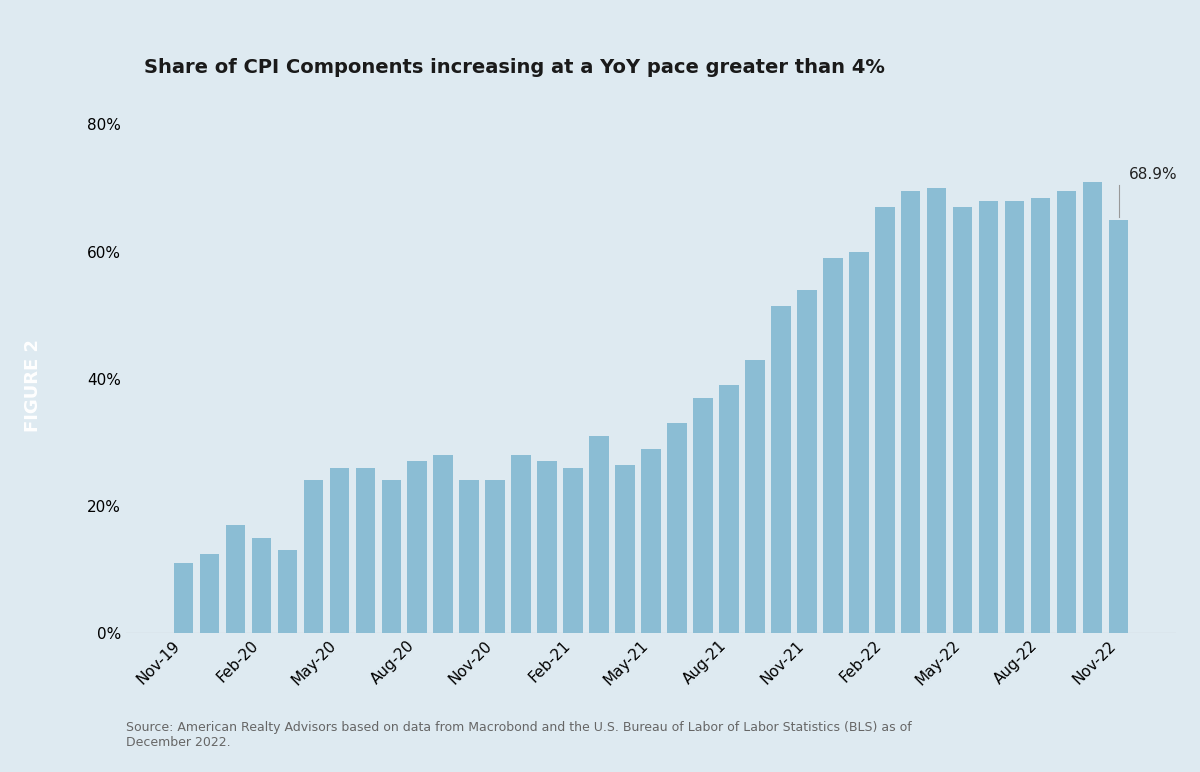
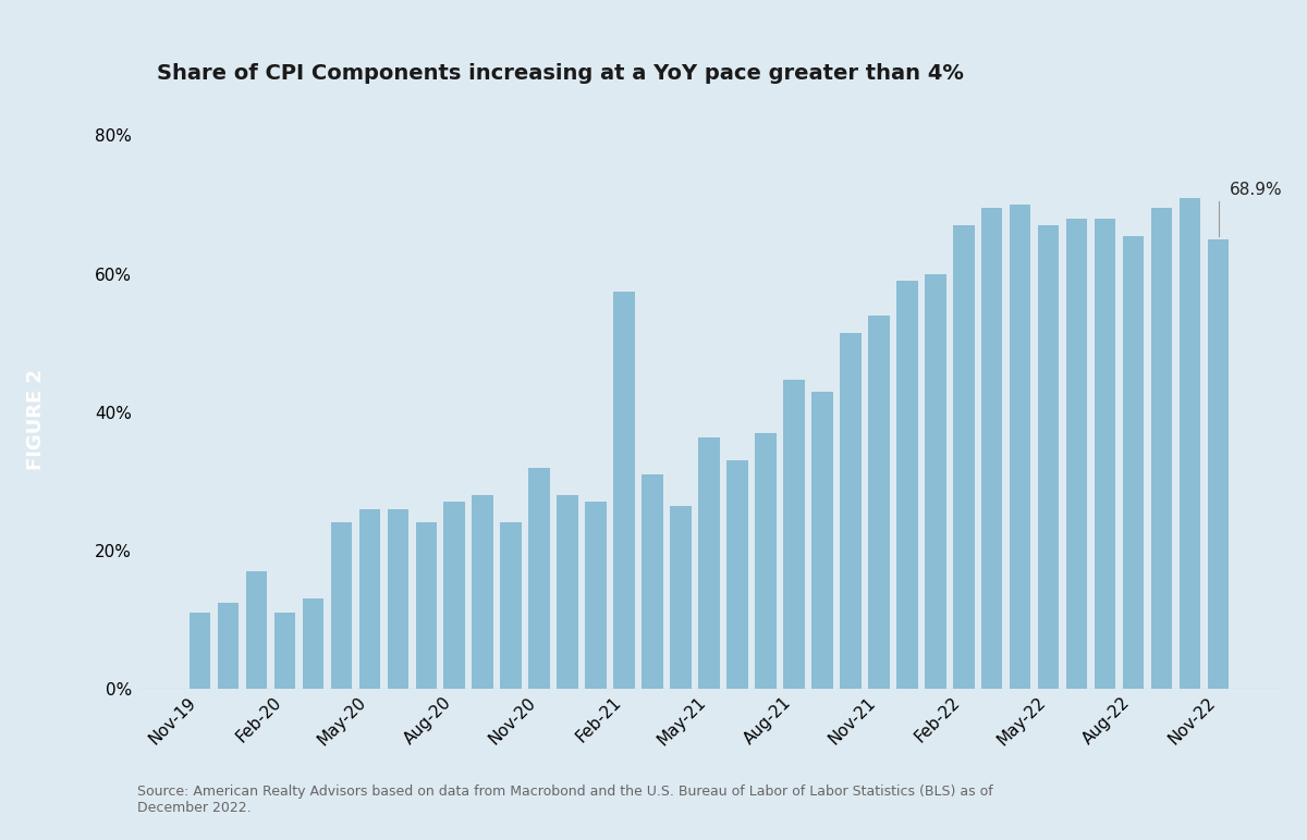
Feb-20: 15.0% -> 11.0%
Nov-20: 24.0% -> 32.0%
Feb-21: 26.0% -> 57.4%
May-21: 29.0% -> 36.4%
Aug-21: 39.0% -> 44.6%
Aug-22: 68.5% -> 65.4%
